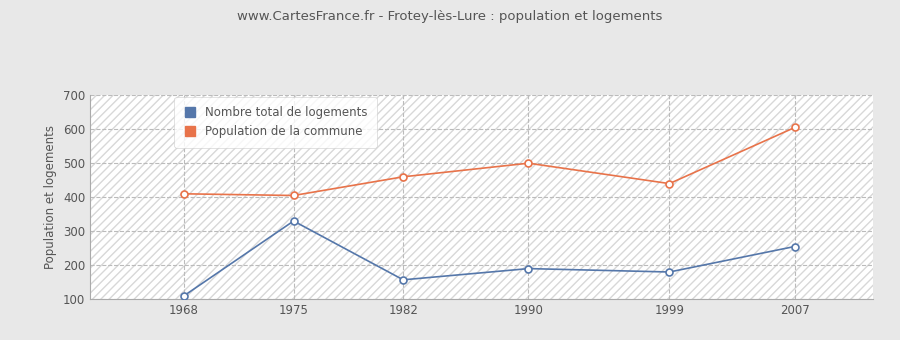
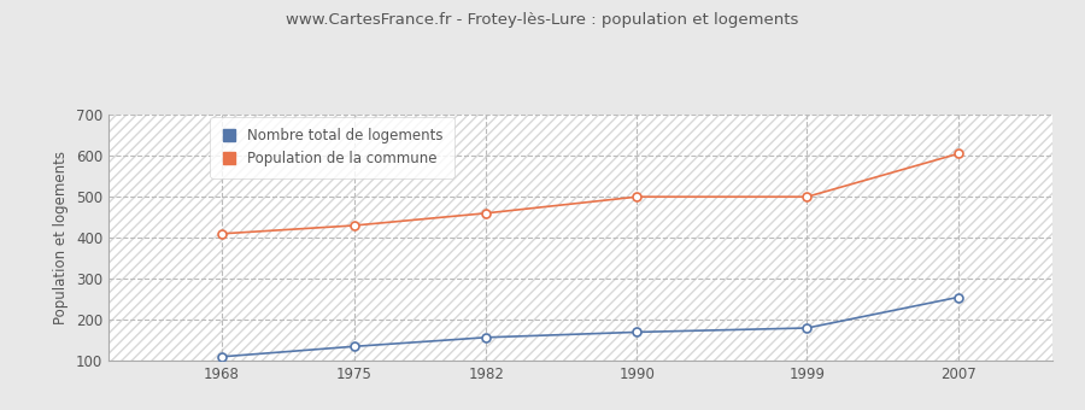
Nombre total de logements/1975: 330 -> 135
Population de la commune/1975: 405 -> 430
Nombre total de logements/1990: 190 -> 170
Population de la commune/1999: 440 -> 500
